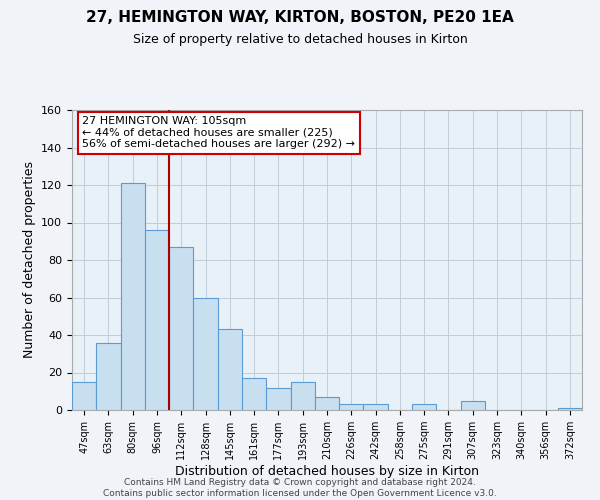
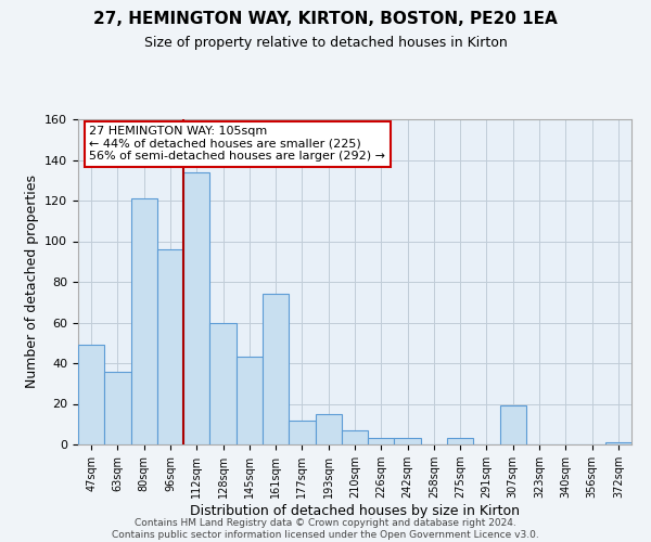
47sqm: 15 -> 49
112sqm: 87 -> 134
161sqm: 17 -> 74
307sqm: 5 -> 19
